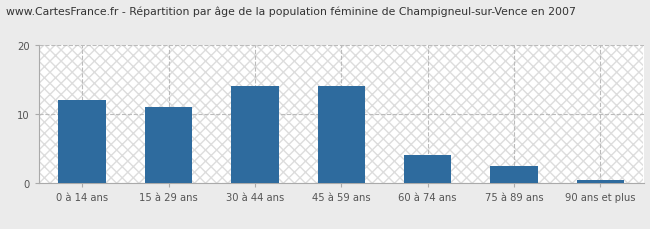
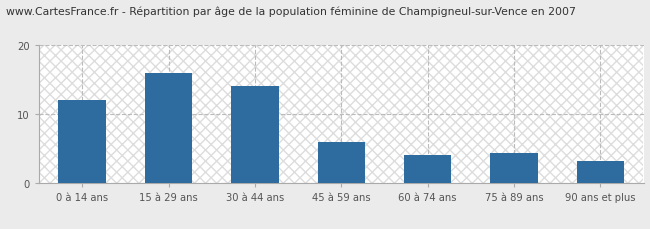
15 à 29 ans: 11.0 -> 16.0
45 à 59 ans: 14.0 -> 6.0
75 à 89 ans: 2.5 -> 4.4
90 ans et plus: 0.5 -> 3.2
